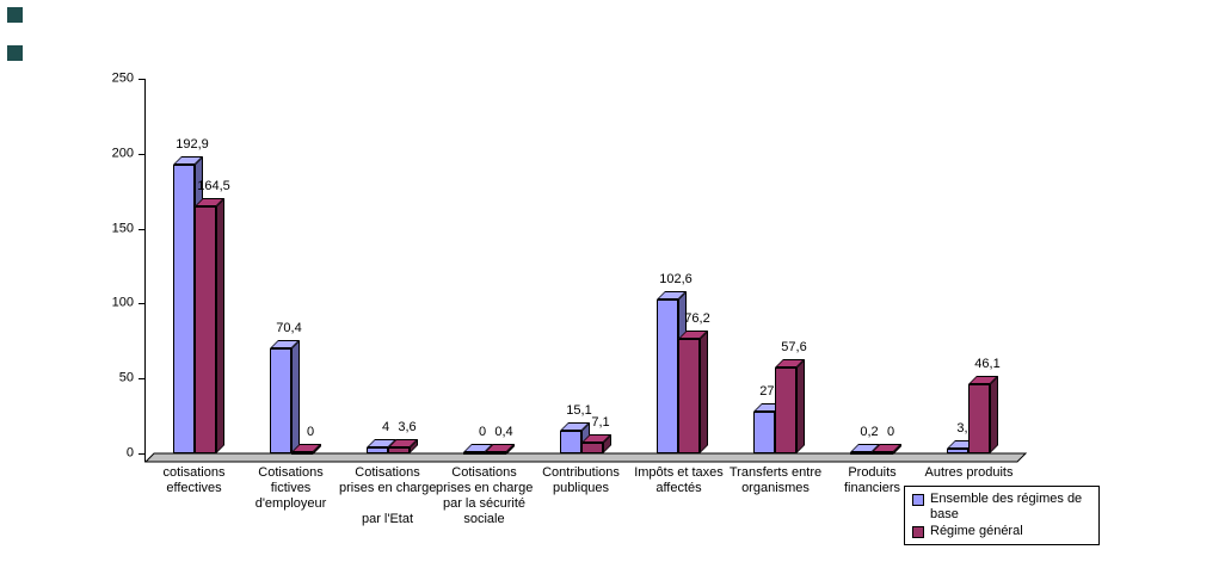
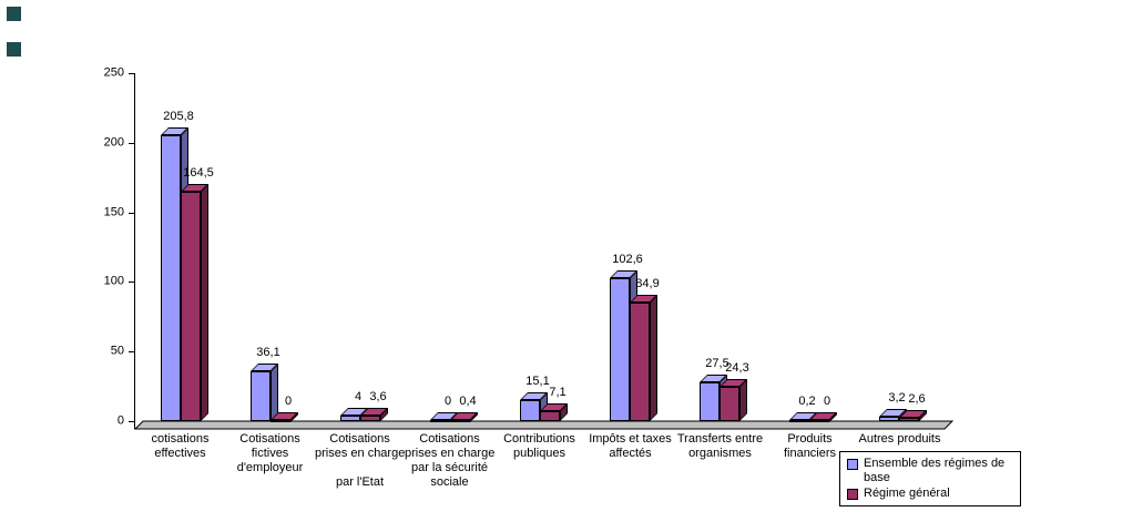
Ensemble des régimes de base/cotisations effectives: 192,9 -> 205,8
Ensemble des régimes de base/Cotisations fictives d'employeur: 70,4 -> 36,1
Régime général/Impôts et taxes affectés: 76,2 -> 84,9
Régime général/Transferts entre organismes: 57,6 -> 24,3
Régime général/Autres produits: 46,1 -> 2,6
